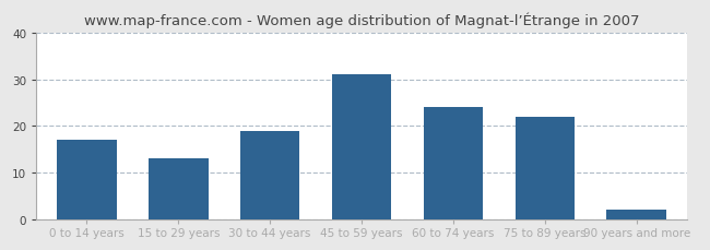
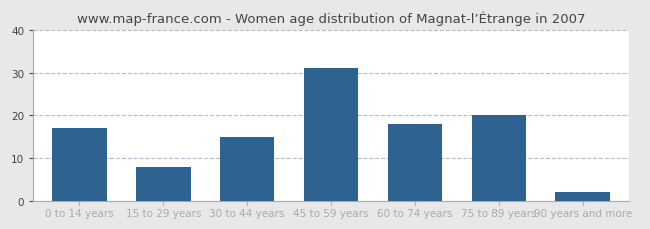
15 to 29 years: 13 -> 8
30 to 44 years: 19 -> 15
60 to 74 years: 24 -> 18
75 to 89 years: 22 -> 20
